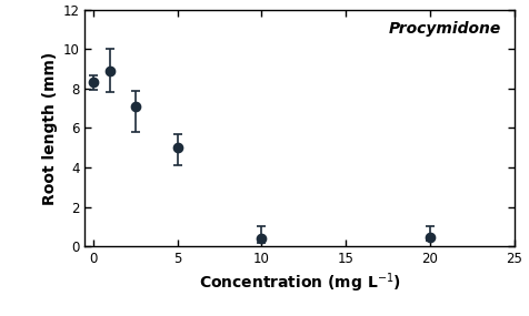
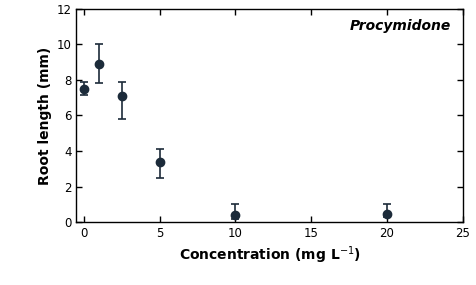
0: 8.3 -> 7.5
5: 5.0 -> 3.4
